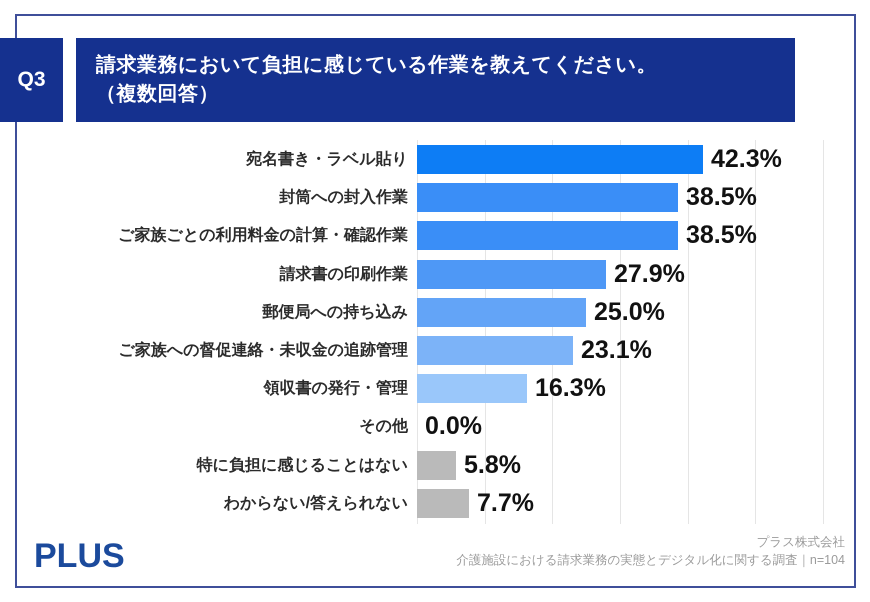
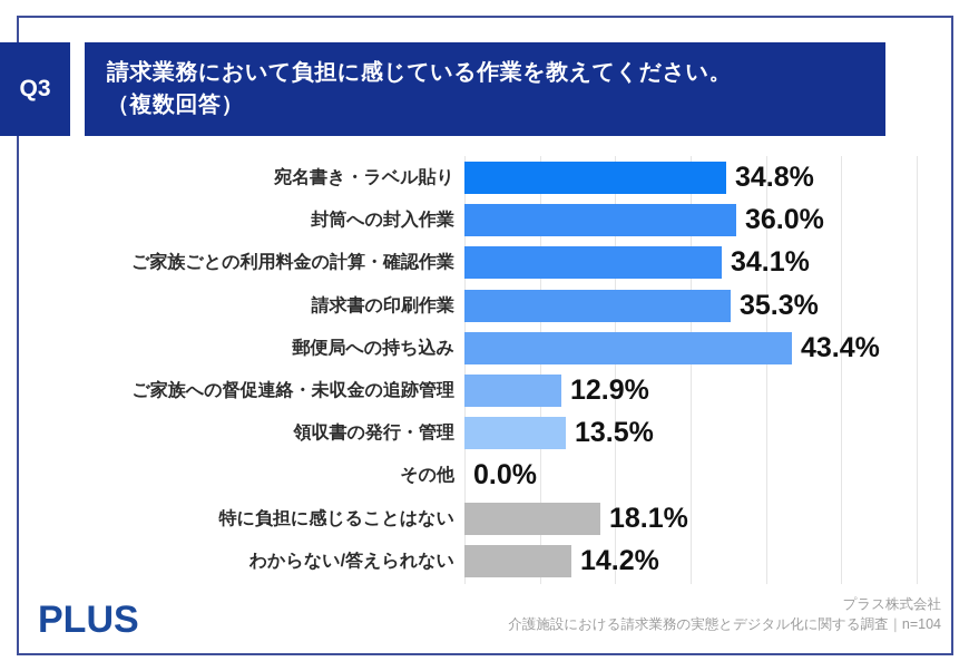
宛名書き・ラベル貼り: 42.3% -> 34.8%
封筒への封入作業: 38.5% -> 36.0%
ご家族ごとの利用料金の計算・確認作業: 38.5% -> 34.1%
請求書の印刷作業: 27.9% -> 35.3%
郵便局への持ち込み: 25.0% -> 43.4%
ご家族への督促連絡・未収金の追跡管理: 23.1% -> 12.9%
領収書の発行・管理: 16.3% -> 13.5%
特に負担に感じることはない: 5.8% -> 18.1%
わからない/答えられない: 7.7% -> 14.2%
